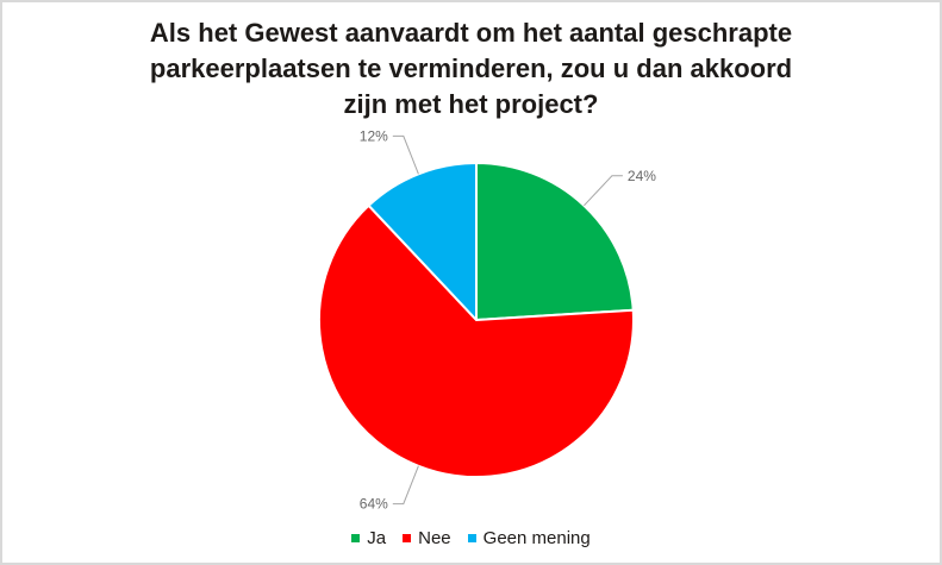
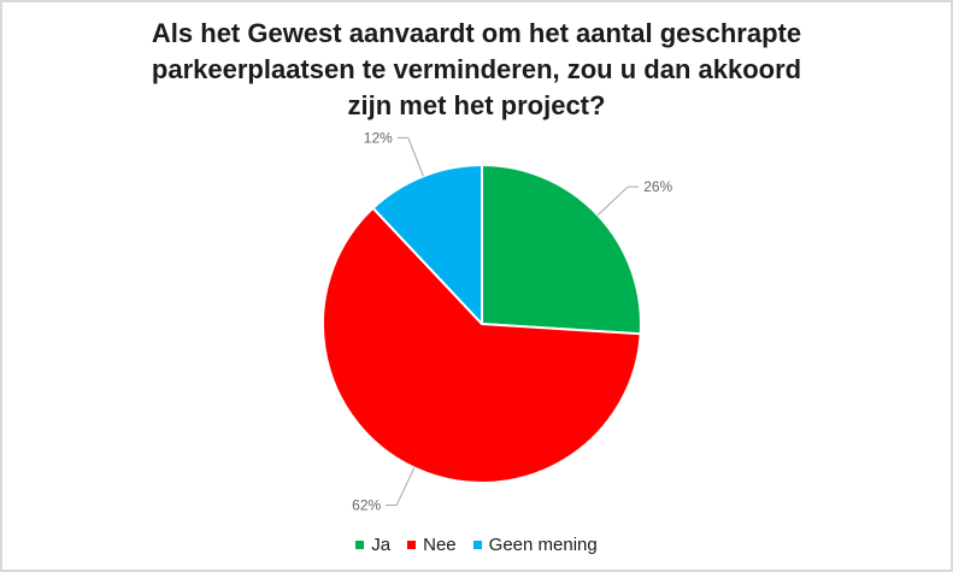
Ja: 24% -> 26%
Nee: 64% -> 62%
